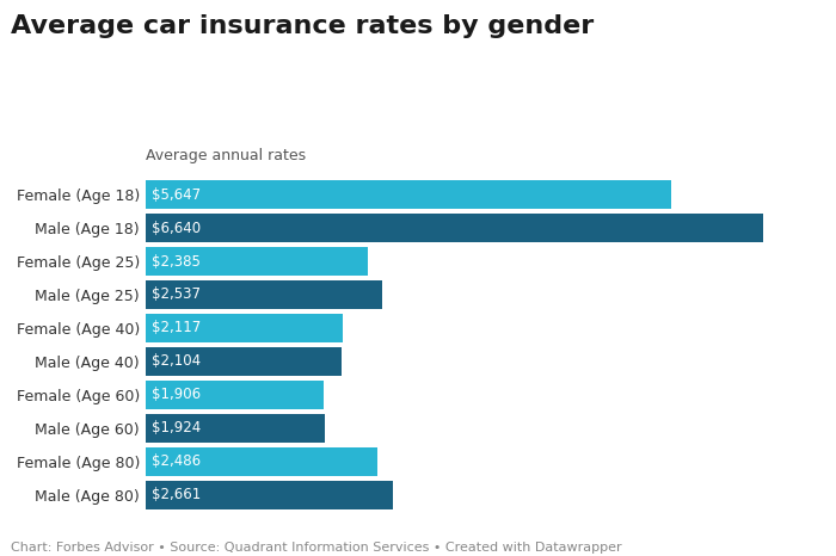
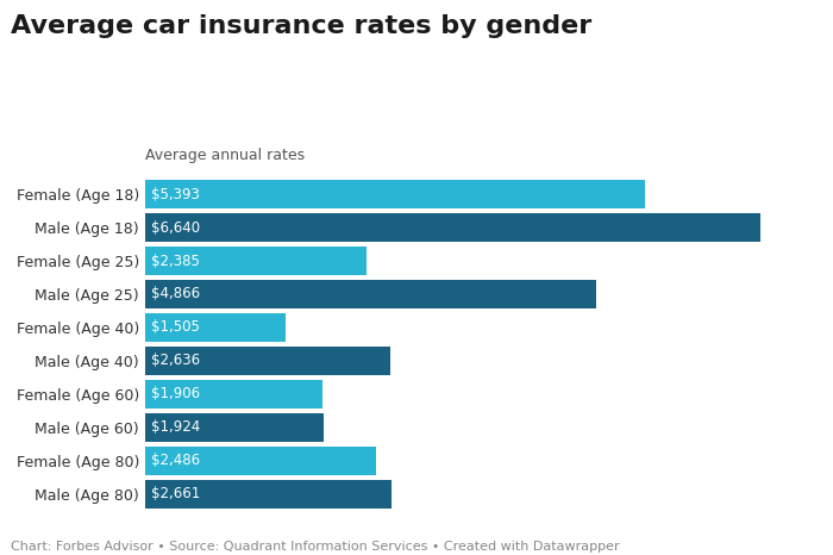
Female (Age 18): $5,647 -> $5,393
Male (Age 25): $2,537 -> $4,866
Female (Age 40): $2,117 -> $1,505
Male (Age 40): $2,104 -> $2,636
